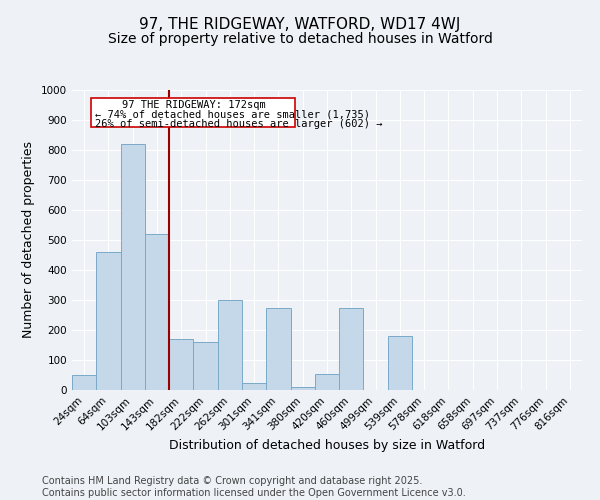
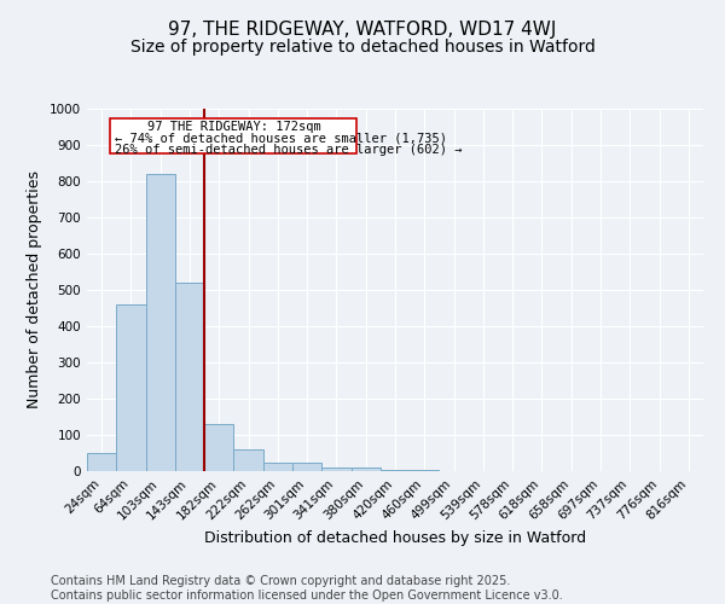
182sqm: 170 -> 130
222sqm: 160 -> 60
262sqm: 300 -> 25
341sqm: 275 -> 10
420sqm: 55 -> 5
460sqm: 275 -> 2
539sqm: 180 -> 1
